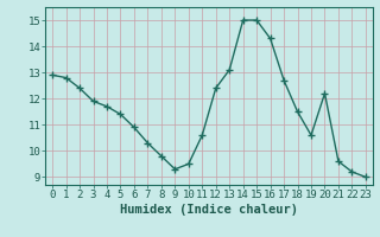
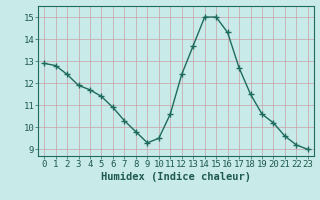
13: 13.1 -> 13.7
20: 12.2 -> 10.2
